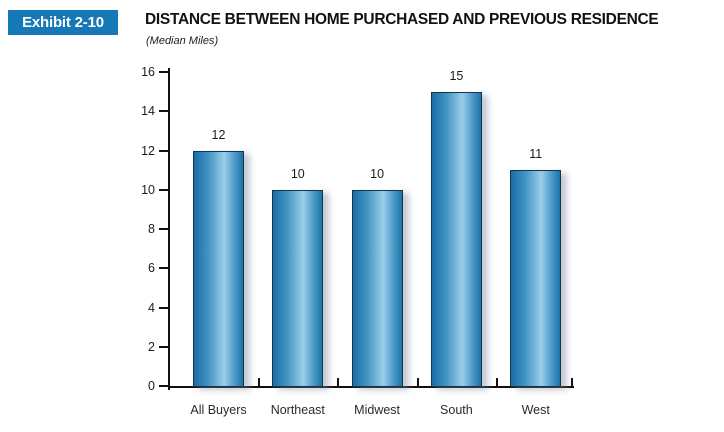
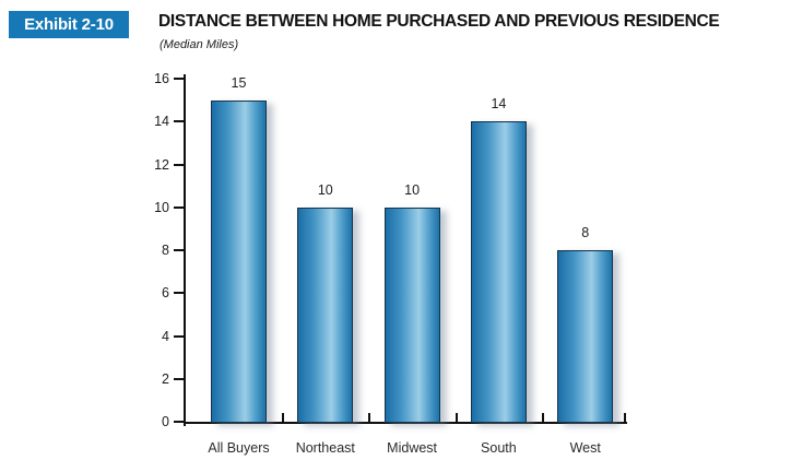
All Buyers: 12 -> 15
South: 15 -> 14
West: 11 -> 8
